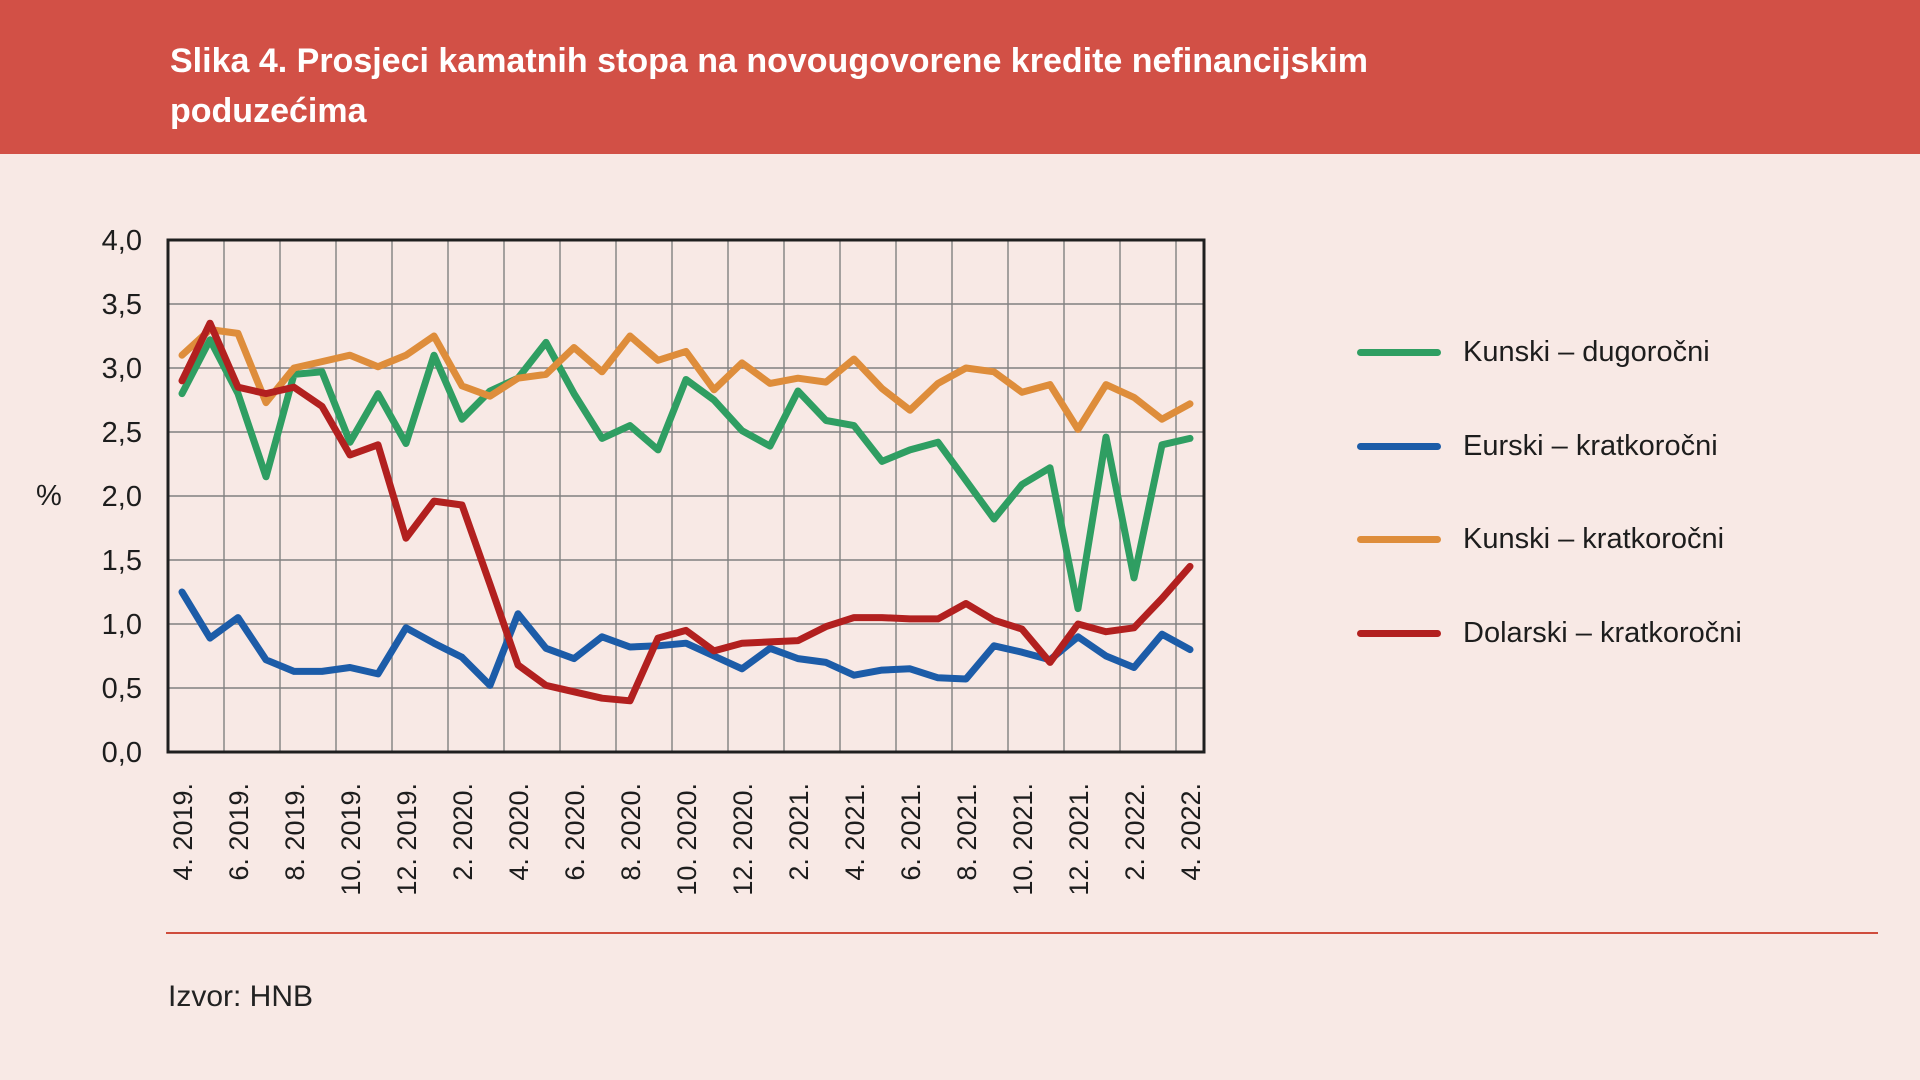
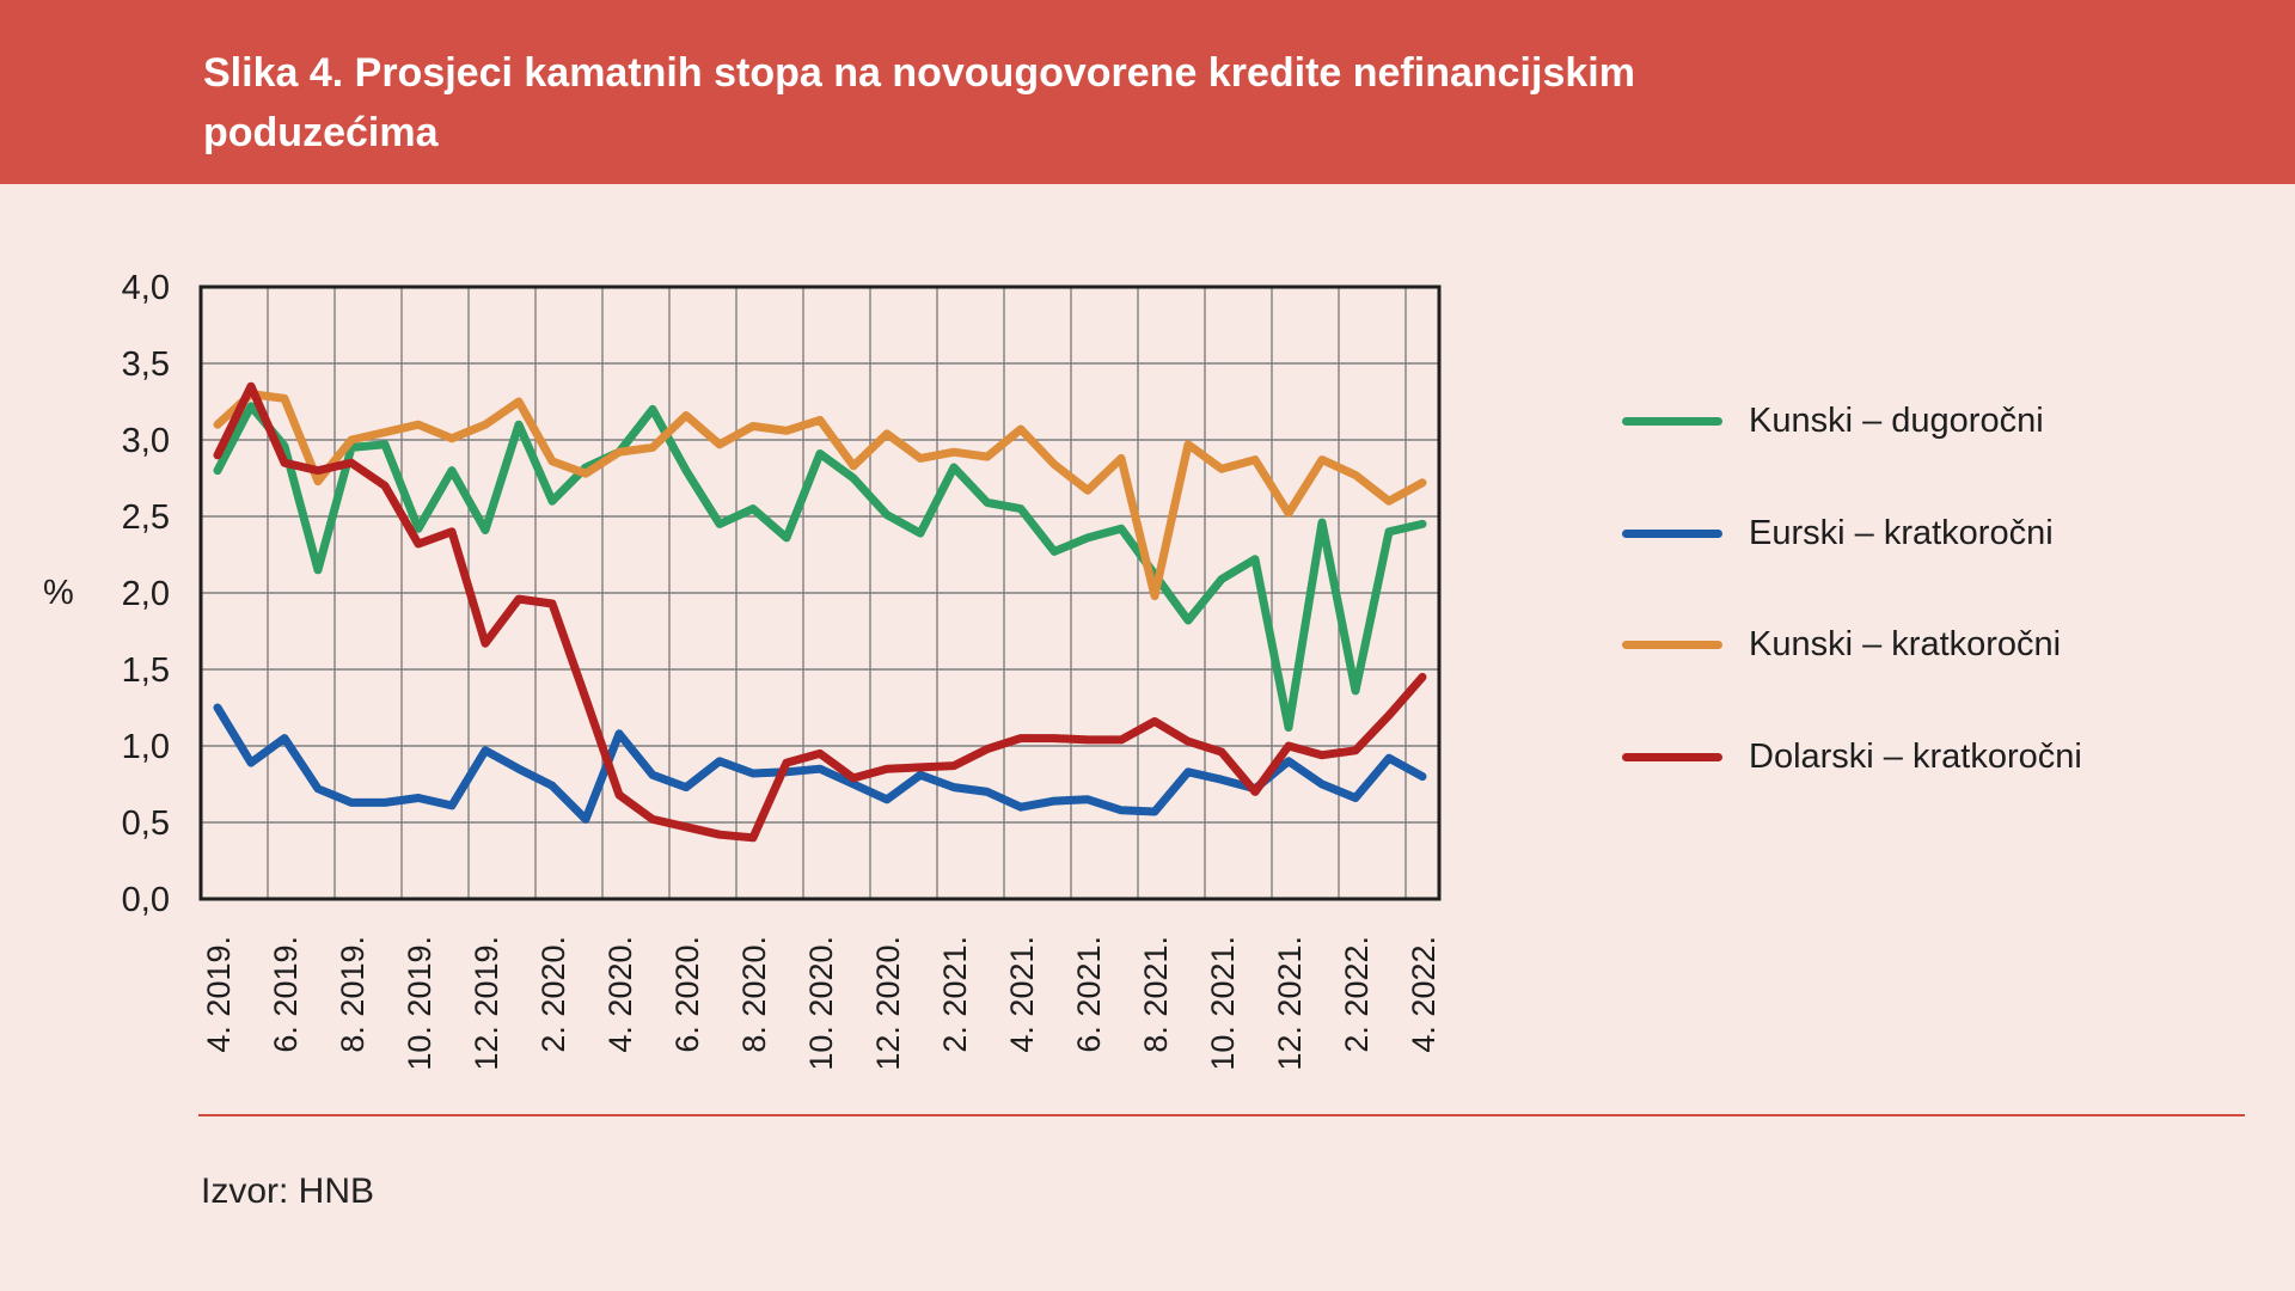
Kunski – dugoročni/6. 2019.: 2,80 -> 2,96
Kunski – kratkoročni/8. 2020.: 3,25 -> 3,09
Kunski – kratkoročni/8. 2021.: 3,00 -> 1,98
